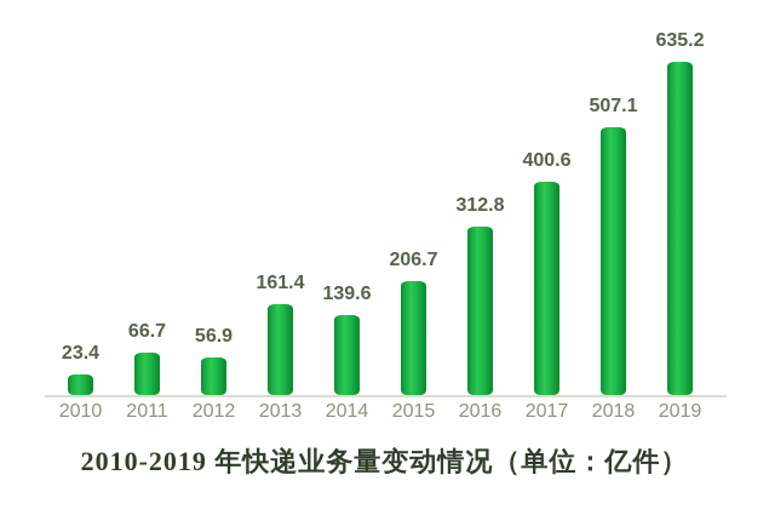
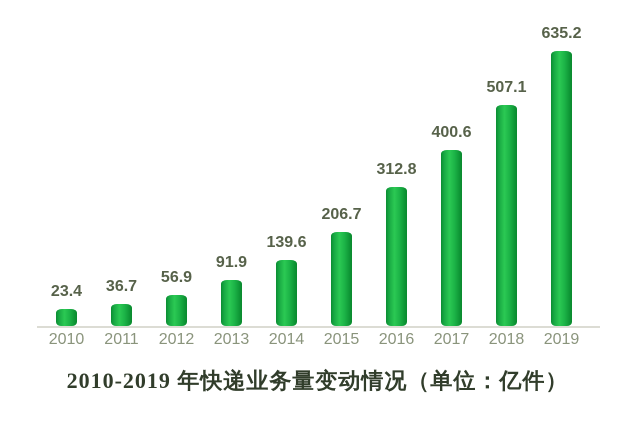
2011: 66.7 -> 36.7
2013: 161.4 -> 91.9
